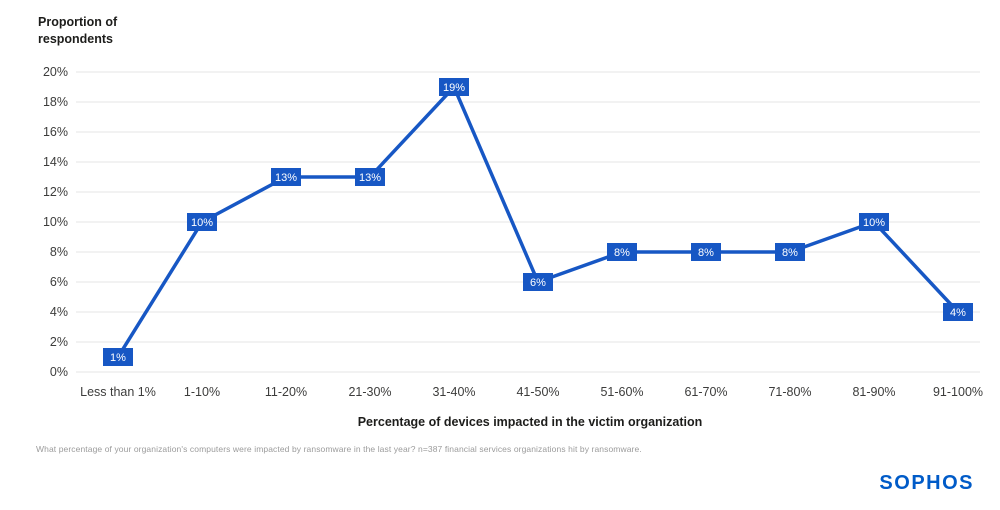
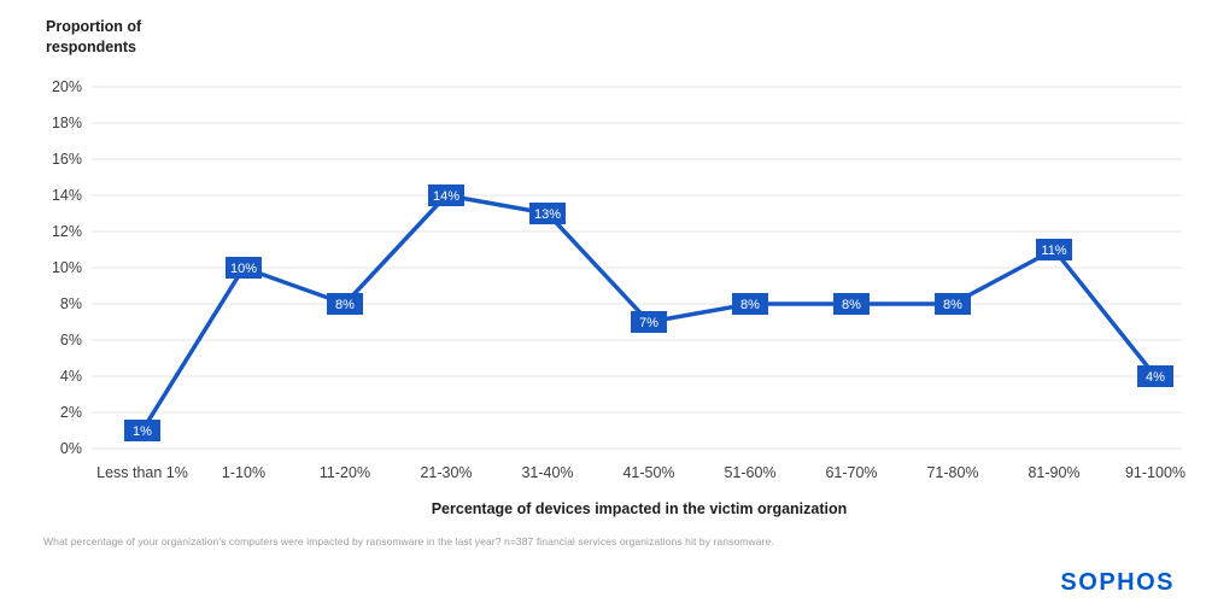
11-20%: 13% -> 8%
21-30%: 13% -> 14%
31-40%: 19% -> 13%
41-50%: 6% -> 7%
81-90%: 10% -> 11%
